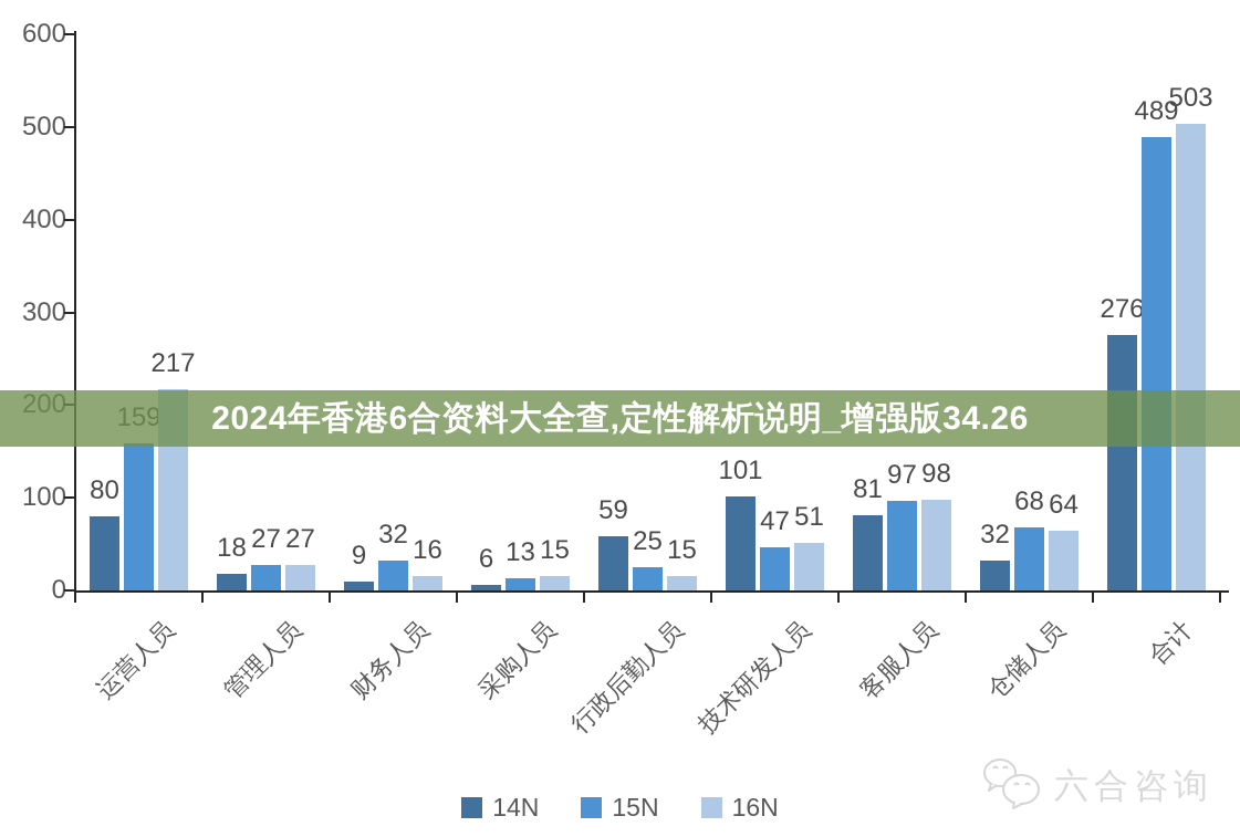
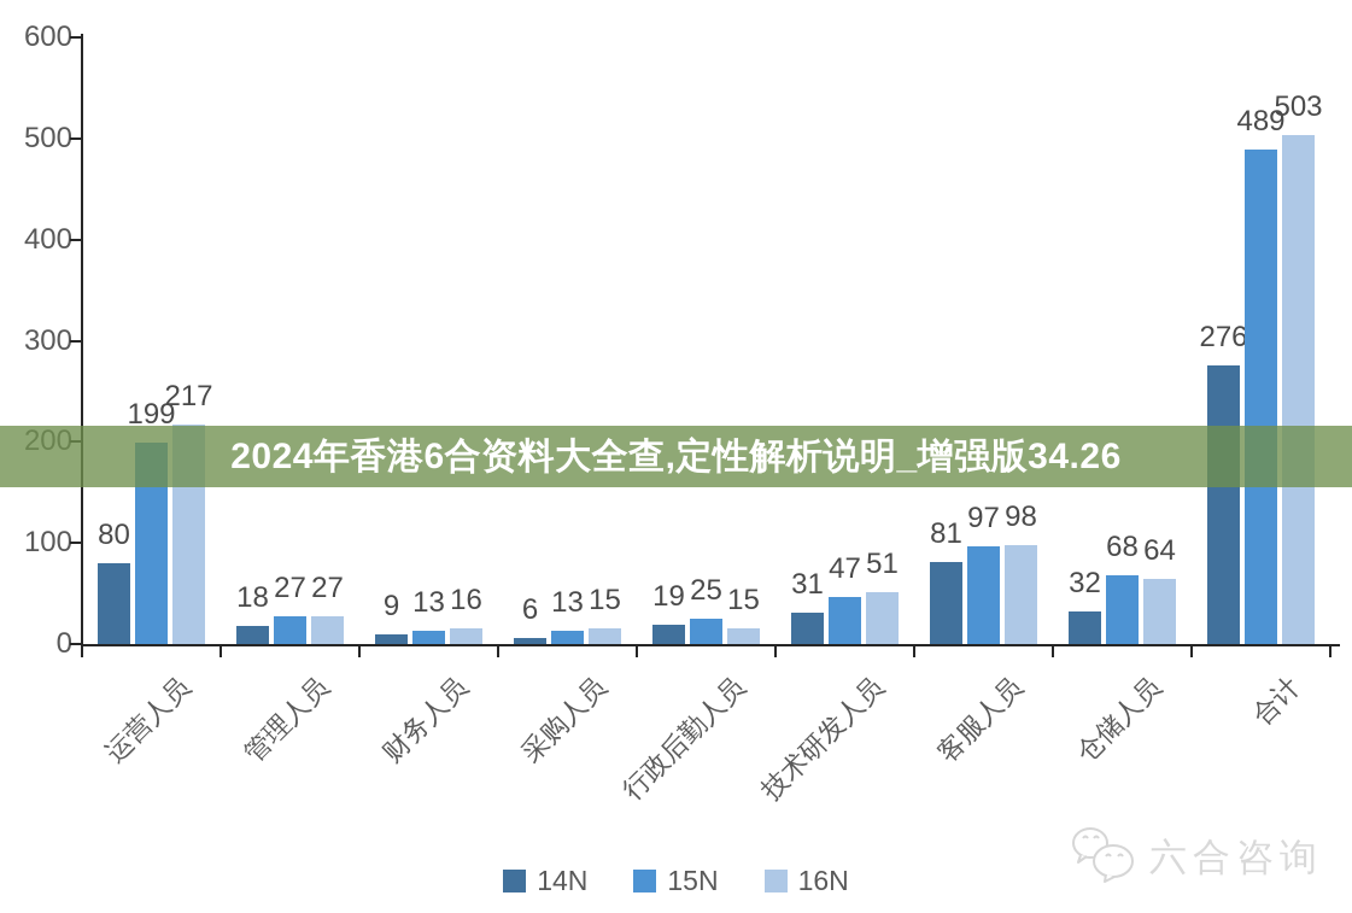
15N/运营人员: 159 -> 199
15N/财务人员: 32 -> 13
14N/行政后勤人员: 59 -> 19
14N/技术研发人员: 101 -> 31
